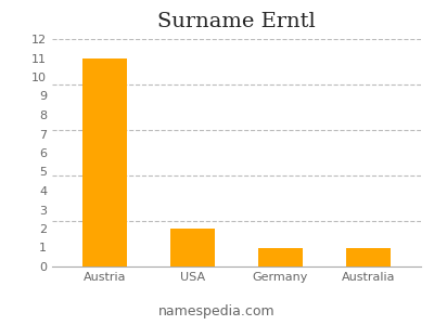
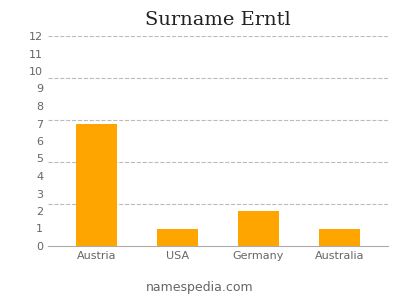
Austria: 11 -> 7
USA: 2 -> 1
Germany: 1 -> 2
